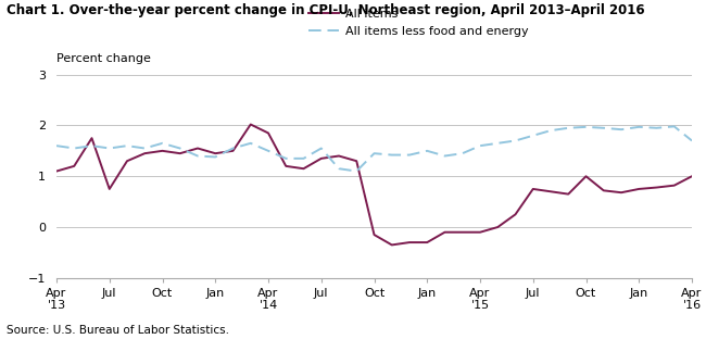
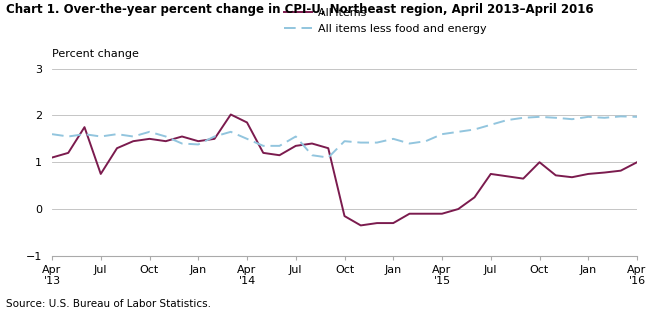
All items less food and energy/Apr '16: 1.70 -> 1.97
